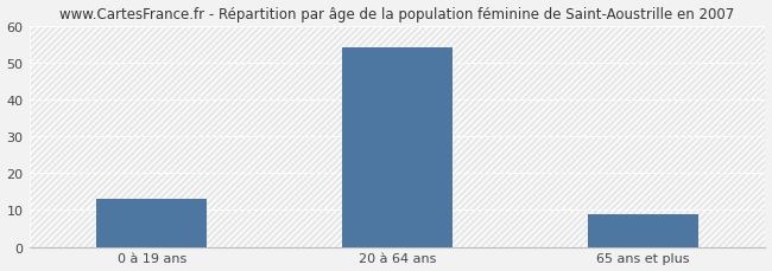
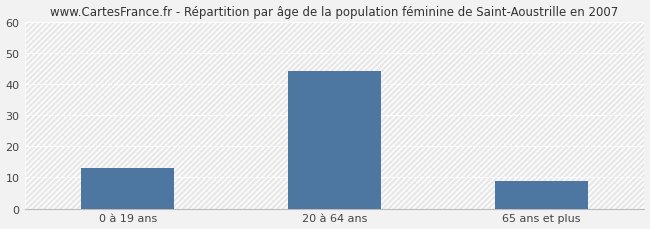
20 à 64 ans: 54 -> 44
